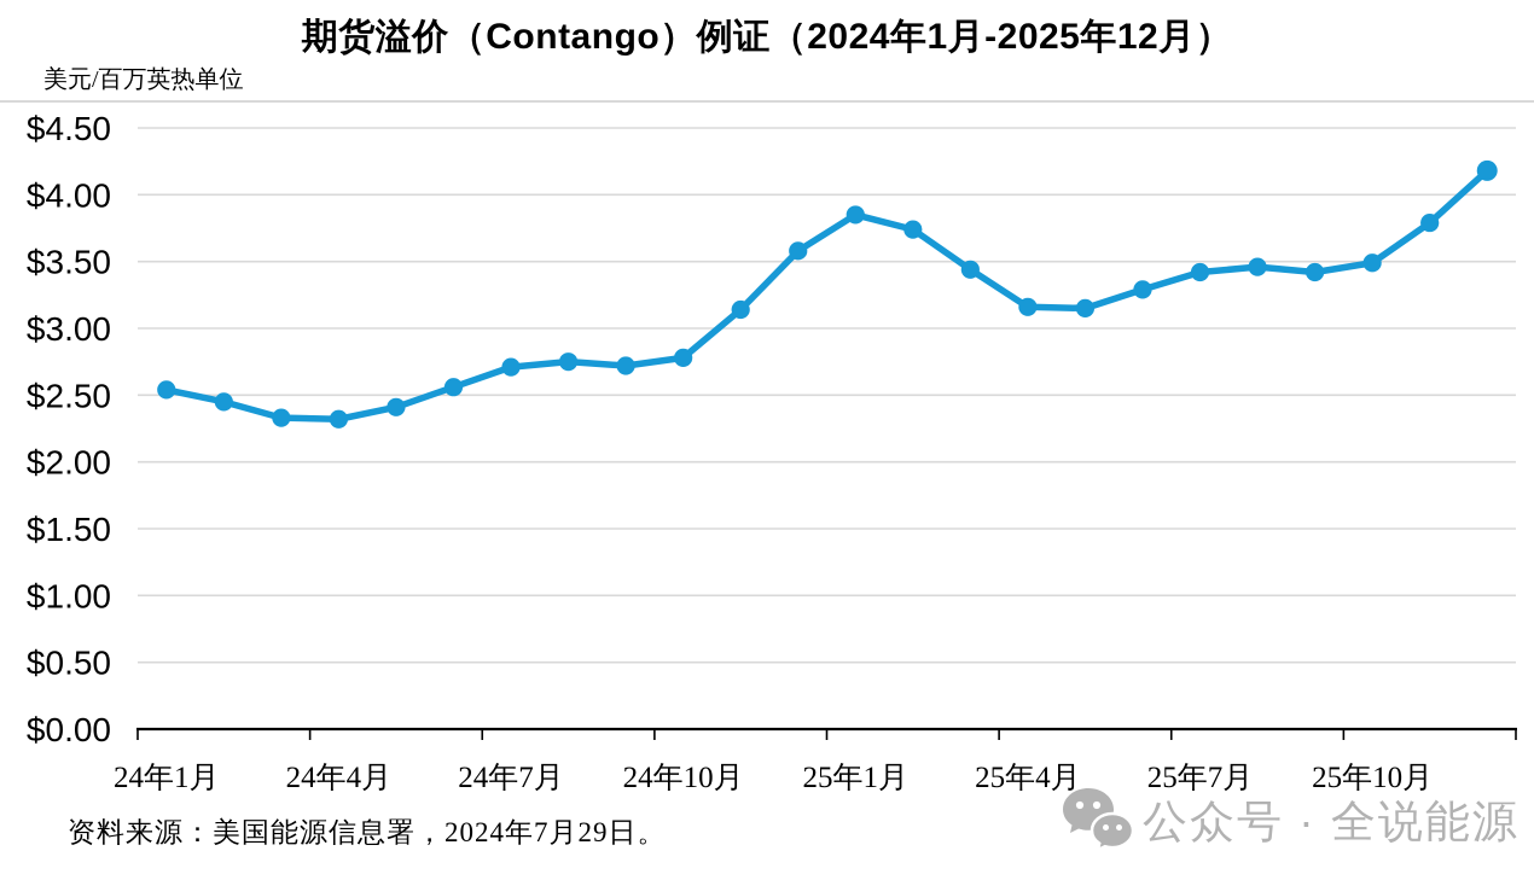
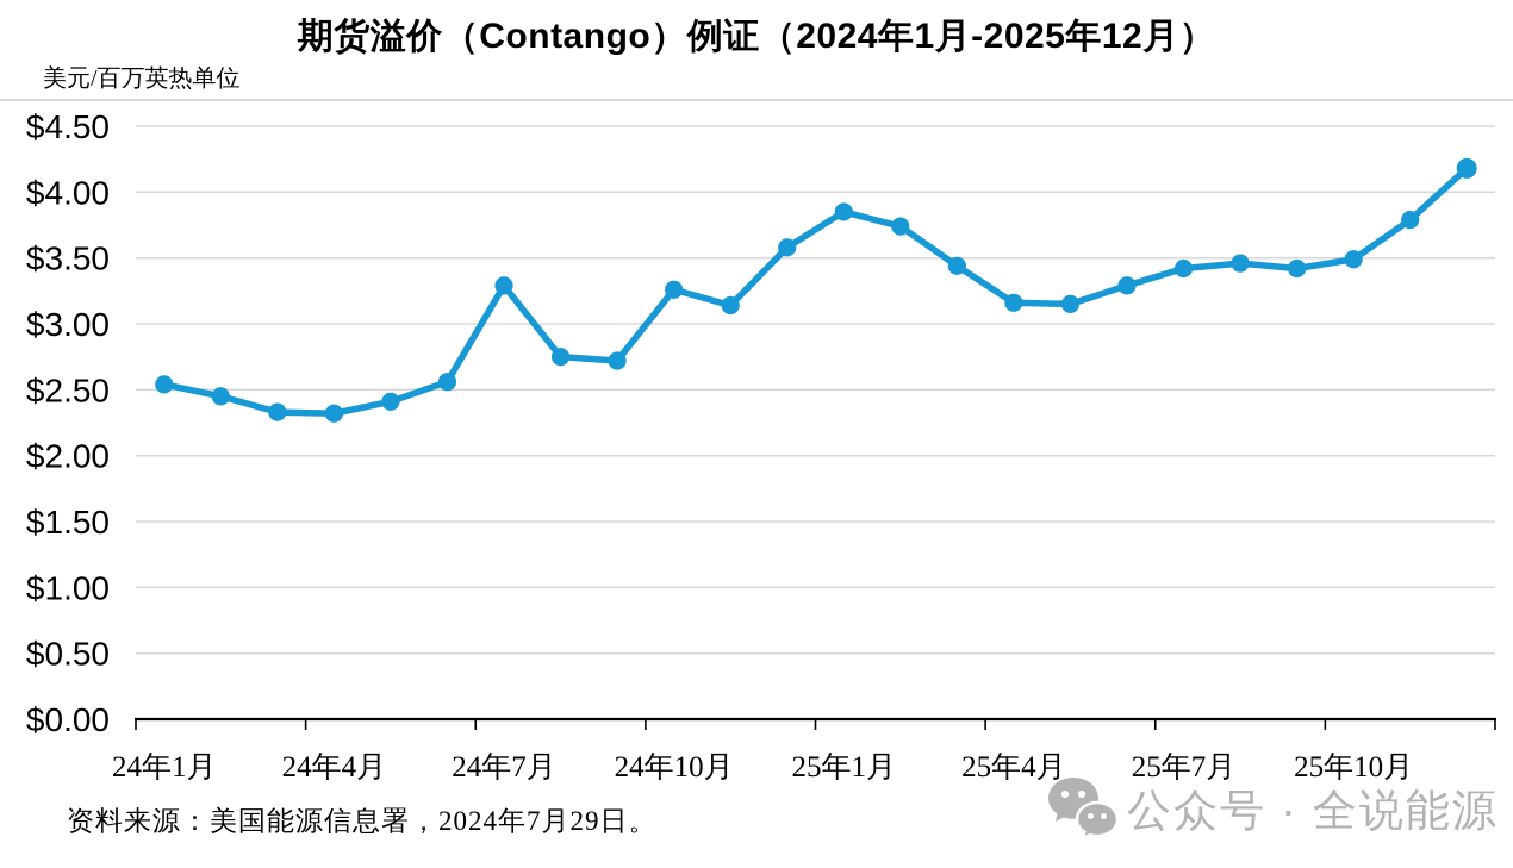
24年7月: $2.71 -> $3.29
24年10月: $2.78 -> $3.26
